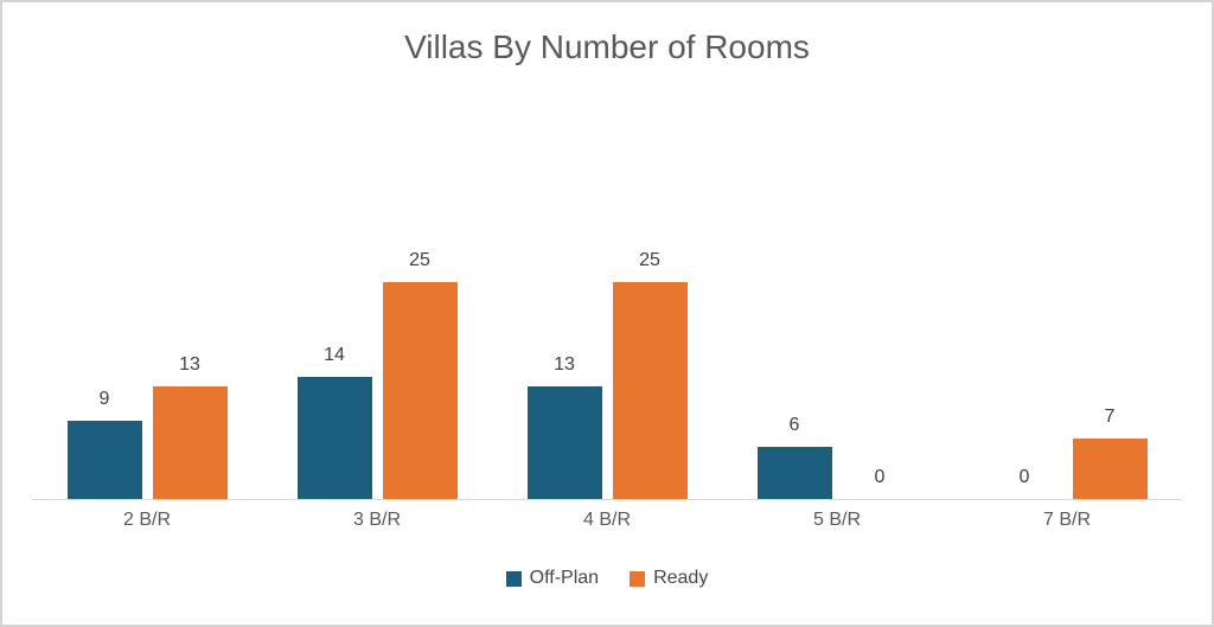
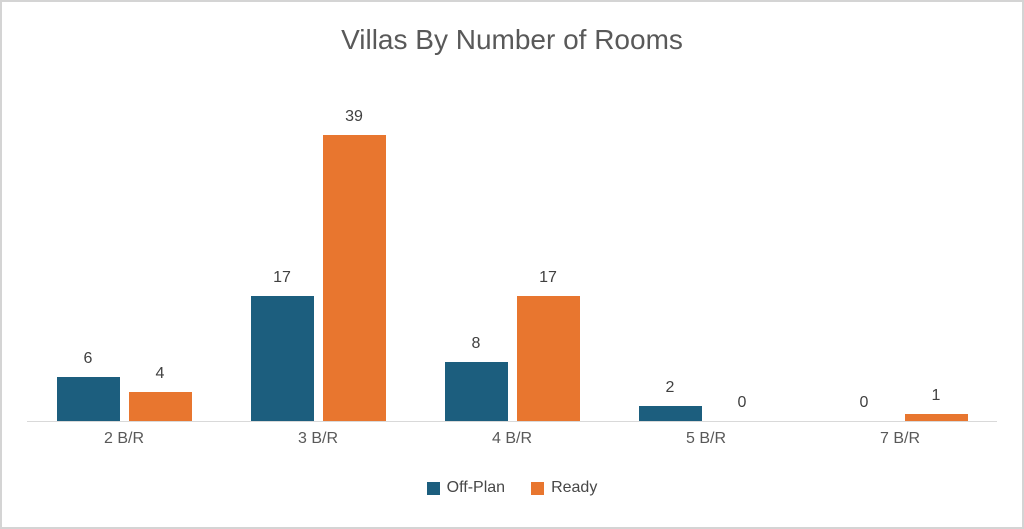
Off-Plan/2 B/R: 9 -> 6
Ready/2 B/R: 13 -> 4
Off-Plan/3 B/R: 14 -> 17
Ready/3 B/R: 25 -> 39
Off-Plan/4 B/R: 13 -> 8
Ready/4 B/R: 25 -> 17
Off-Plan/5 B/R: 6 -> 2
Ready/7 B/R: 7 -> 1
